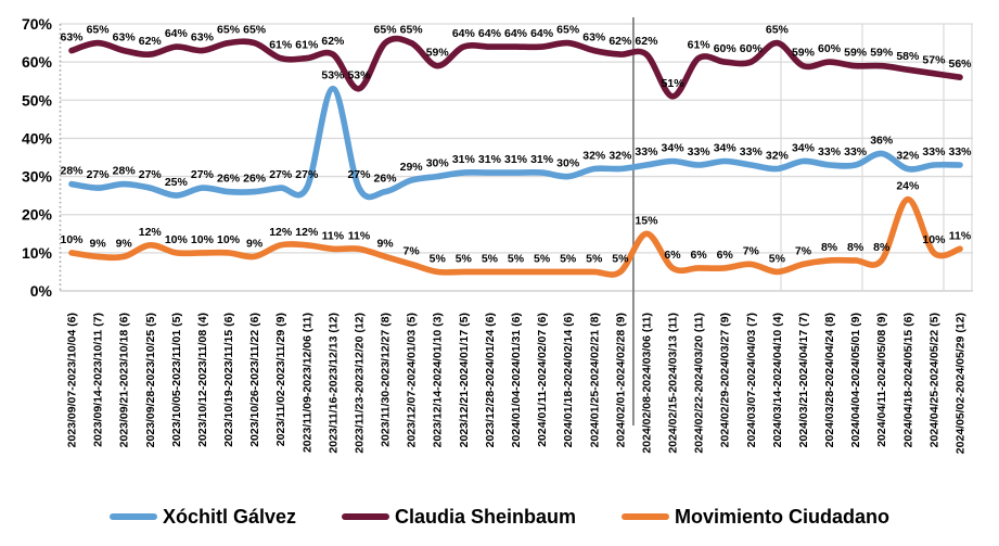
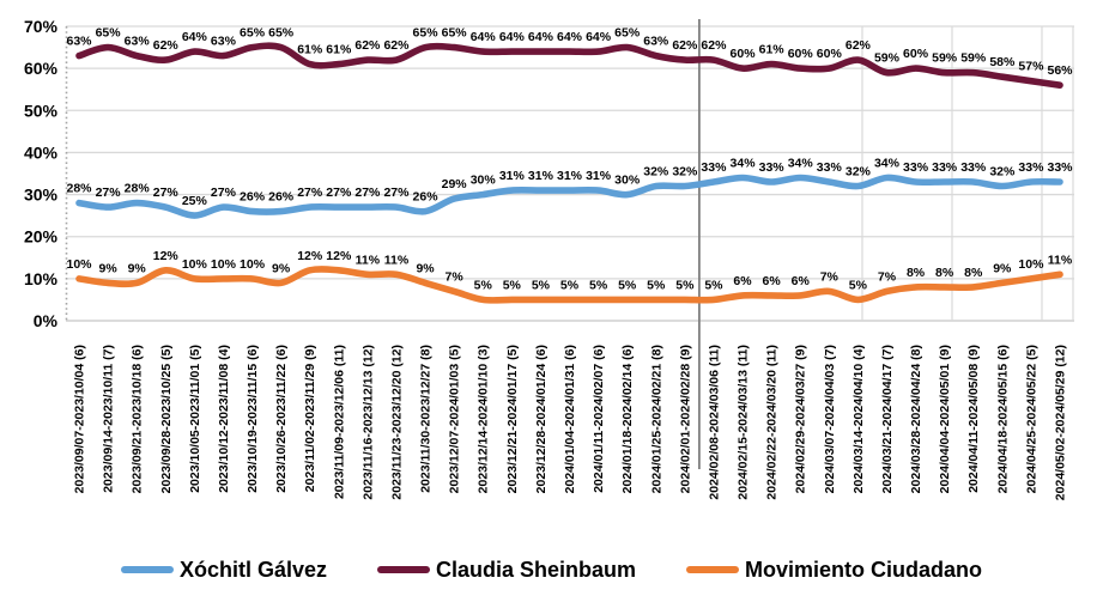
Xóchitl Gálvez/2023/11/16-2023/12/13 (12): 53% -> 27%
Claudia Sheinbaum/2023/11/23-2023/12/20 (12): 53% -> 62%
Claudia Sheinbaum/2023/12/14-2024/01/10 (3): 59% -> 64%
Movimiento Ciudadano/2024/02/08-2024/03/06 (11): 15% -> 5%
Claudia Sheinbaum/2024/02/15-2024/03/13 (11): 51% -> 60%
Claudia Sheinbaum/2024/03/14-2024/04/10 (4): 65% -> 62%
Xóchitl Gálvez/2024/04/11-2024/05/08 (9): 36% -> 33%
Movimiento Ciudadano/2024/04/18-2024/05/15 (6): 24% -> 9%
